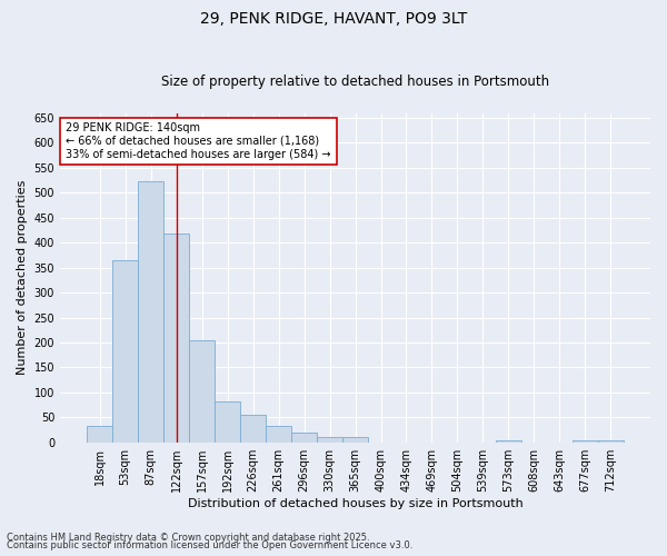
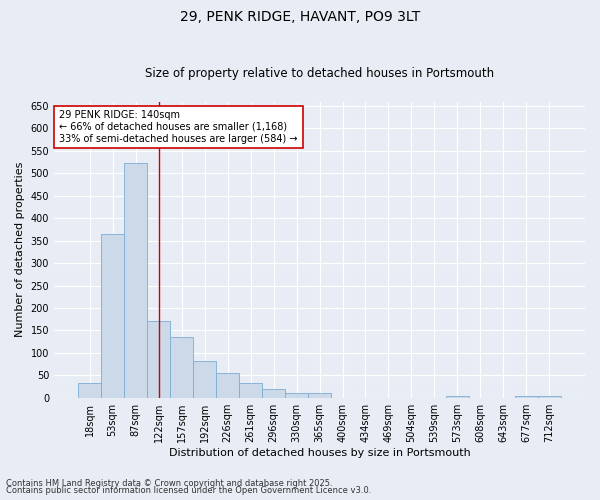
122sqm: 418 -> 170
157sqm: 205 -> 135
